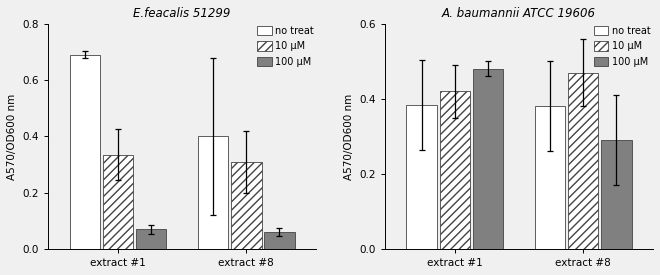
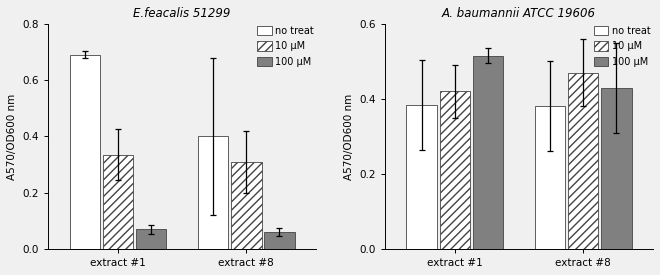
A. baumannii ATCC 19606/100 μM/extract #1: 0.480 -> 0.515
A. baumannii ATCC 19606/100 μM/extract #8: 0.290 -> 0.430
